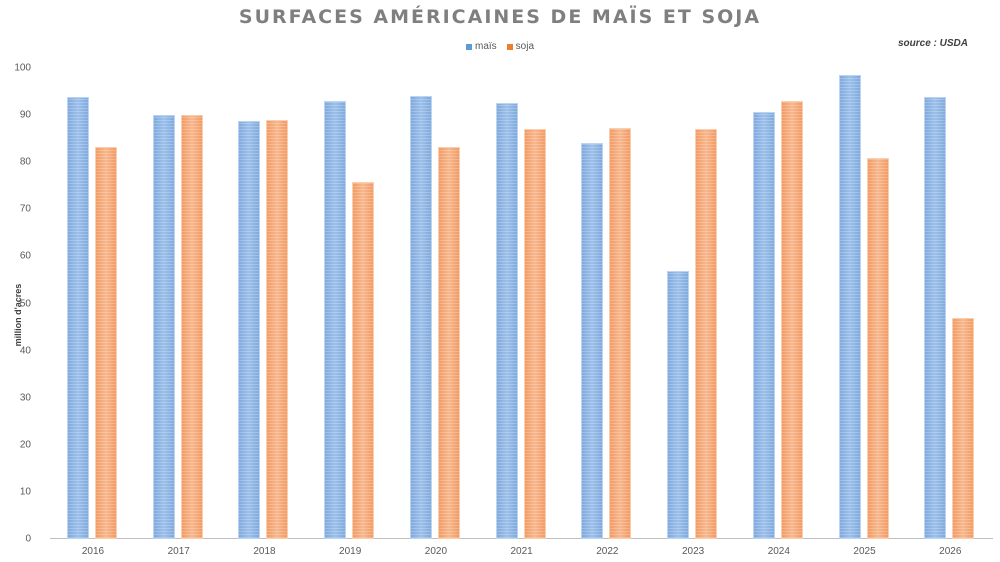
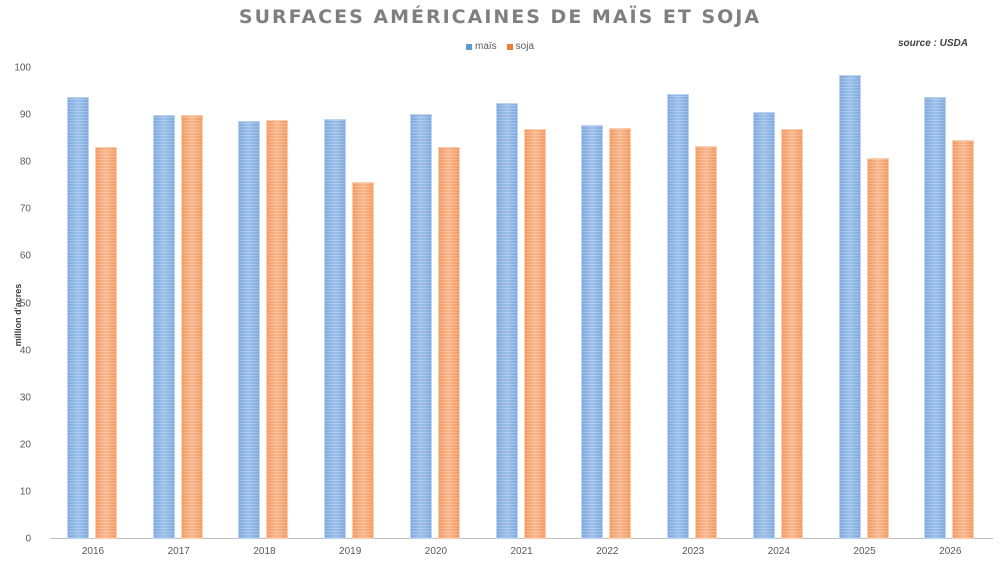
maïs/2019: 93 -> 89
maïs/2020: 94 -> 90
maïs/2022: 84 -> 88
maïs/2023: 57 -> 94
soja/2023: 87 -> 83
soja/2024: 93 -> 87
soja/2026: 47 -> 85
